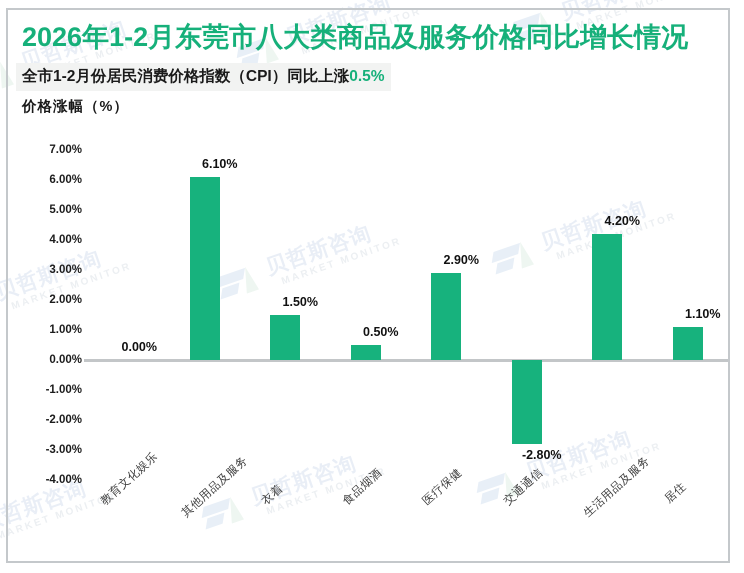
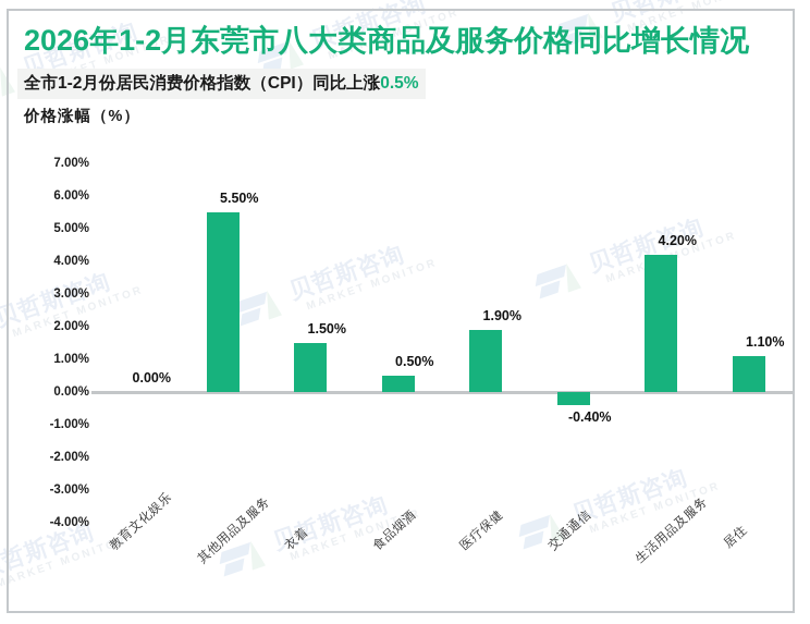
其他用品及服务: 6.10% -> 5.50%
医疗保健: 2.90% -> 1.90%
交通通信: -2.80% -> -0.40%
